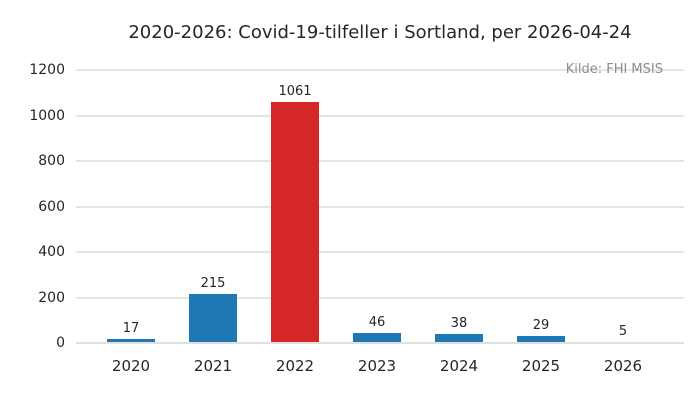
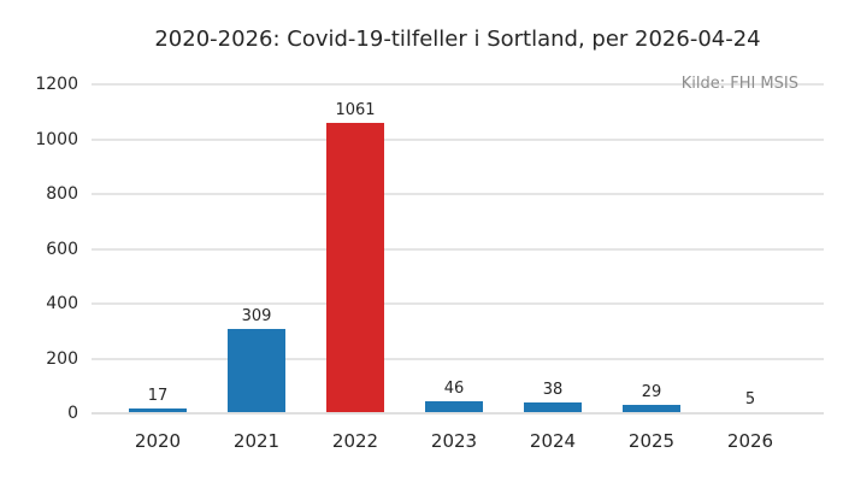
2021: 215 -> 309
